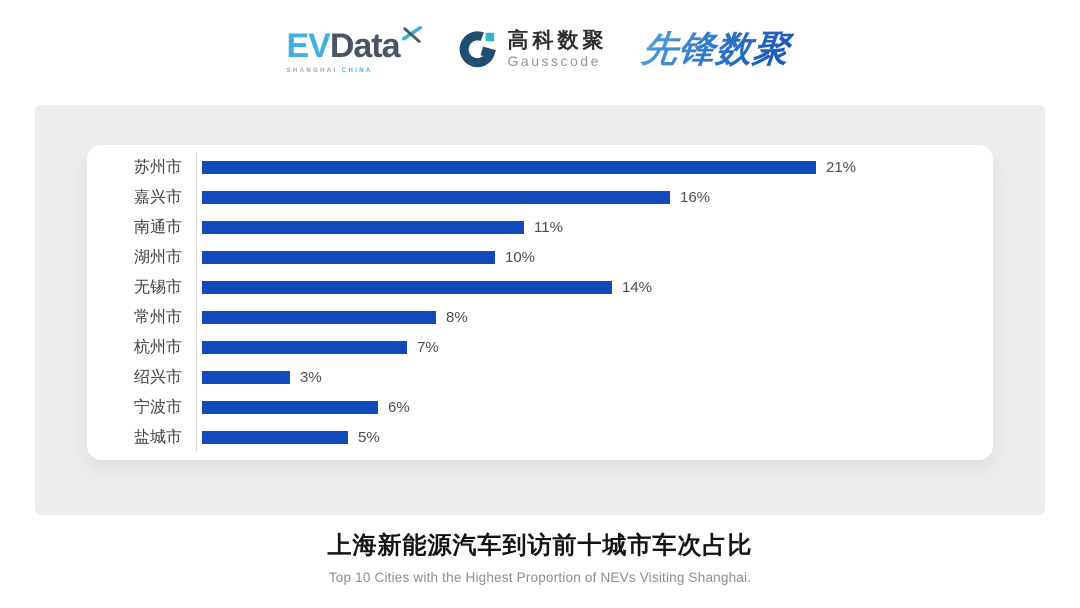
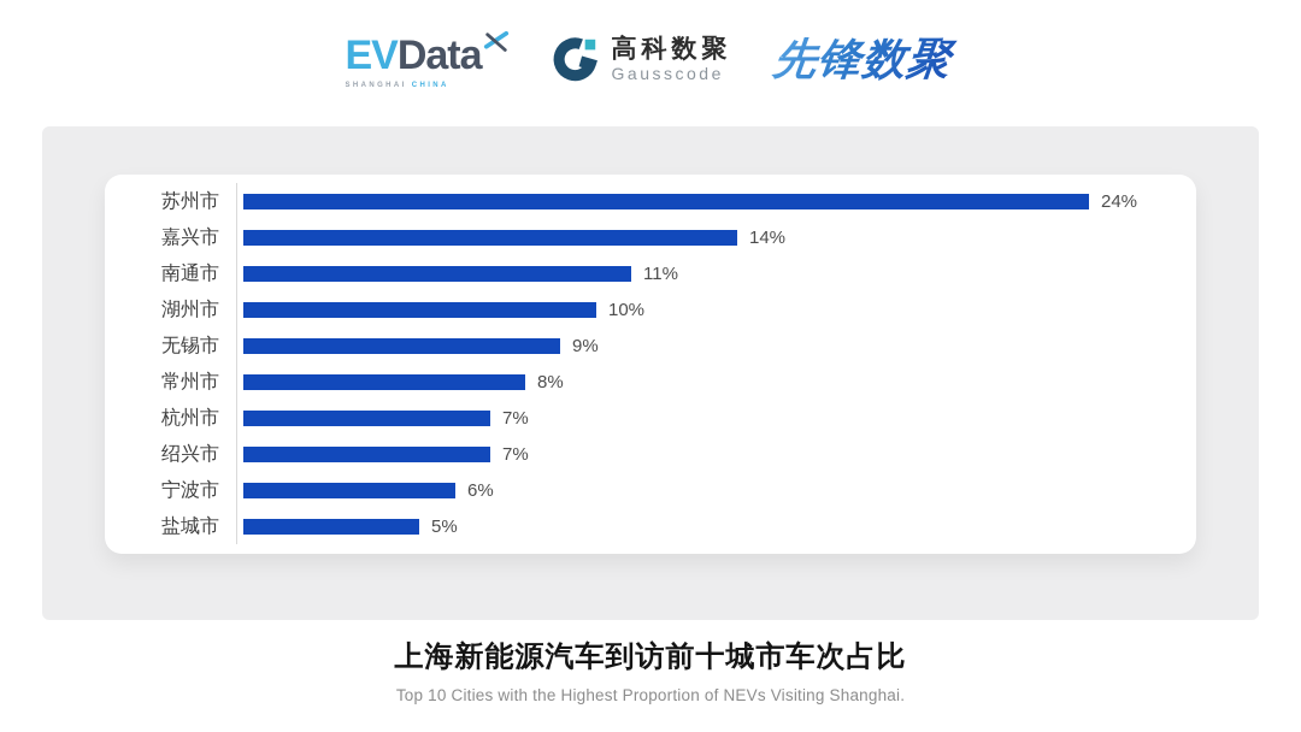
苏州市: 21% -> 24%
嘉兴市: 16% -> 14%
无锡市: 14% -> 9%
绍兴市: 3% -> 7%
